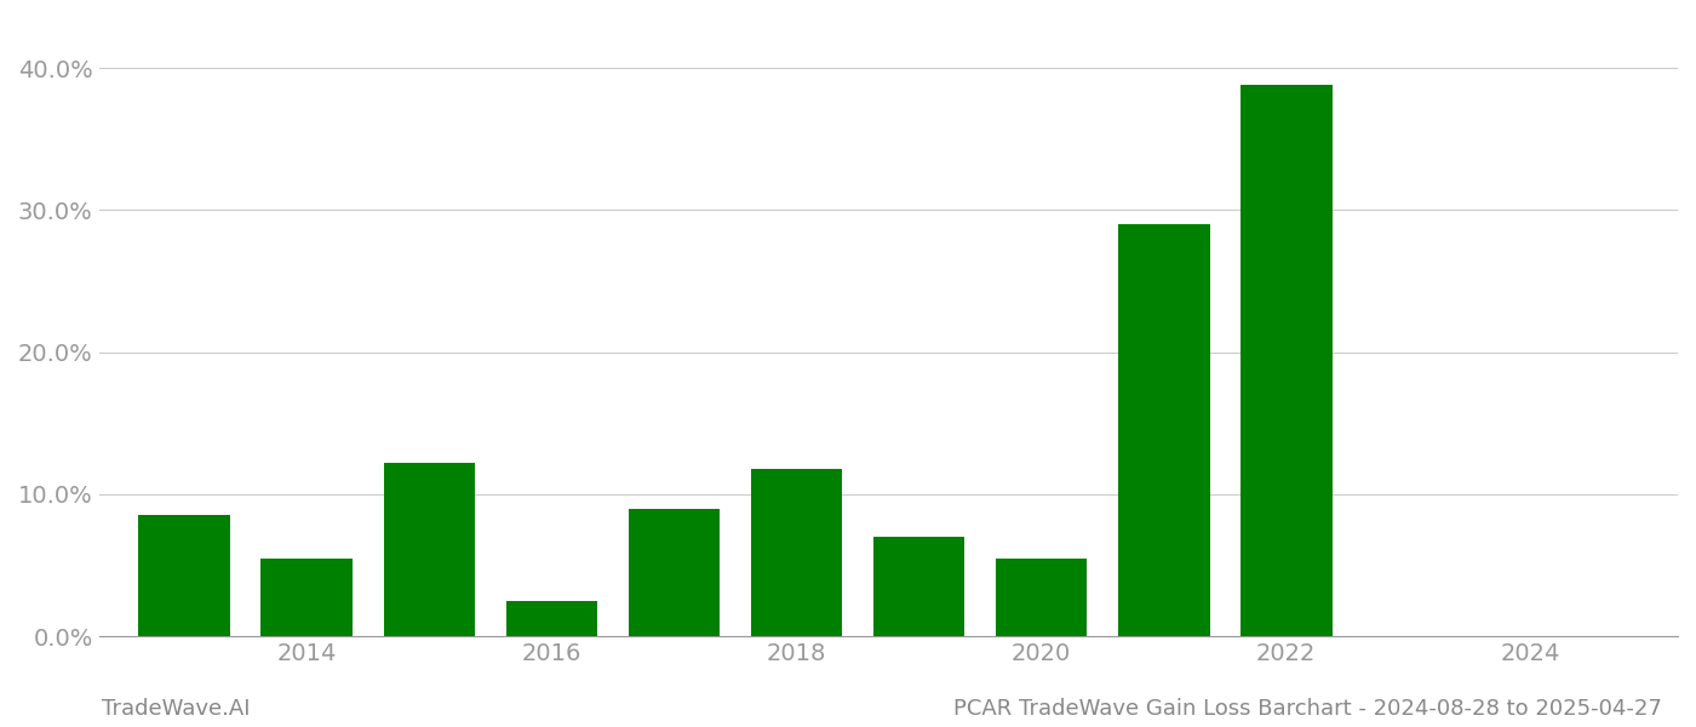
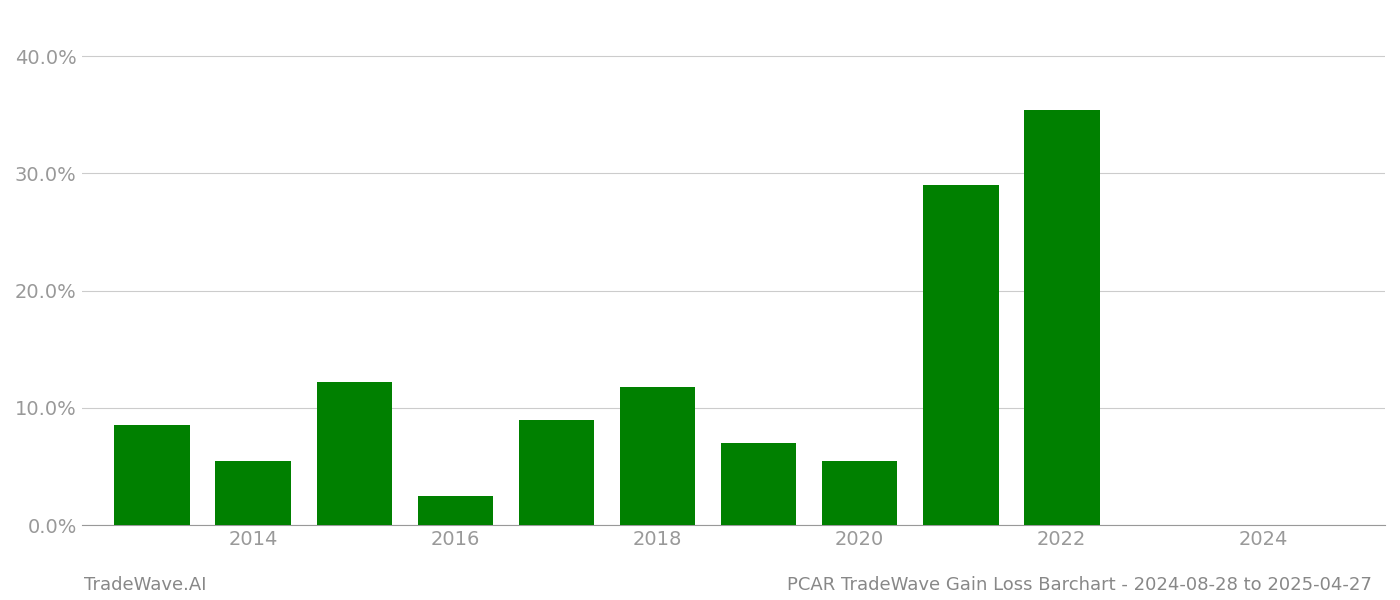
2022: 38.8% -> 35.4%
